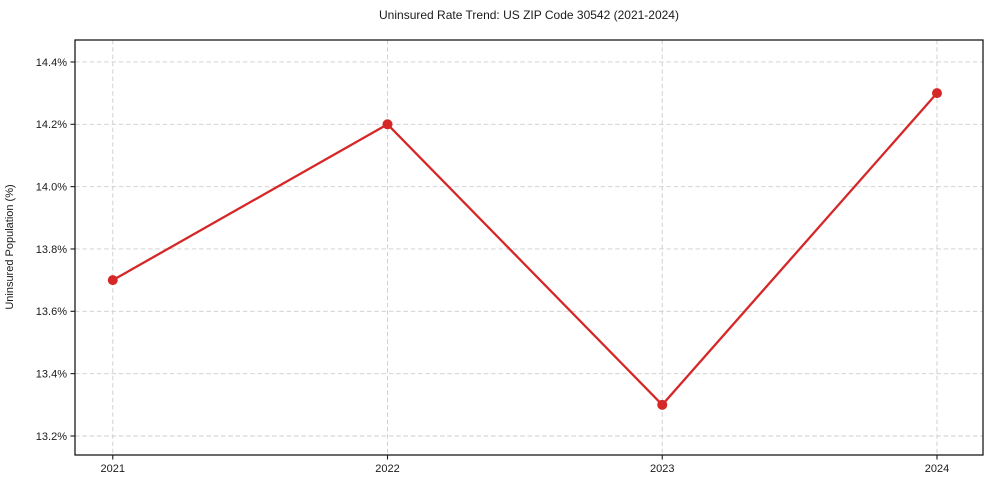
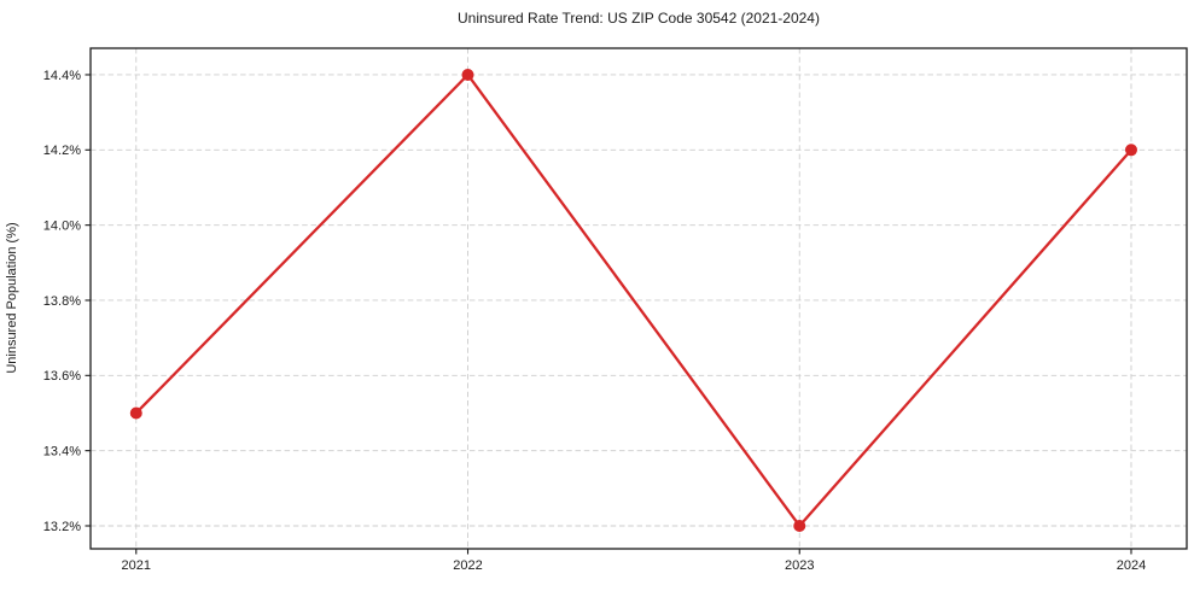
2021: 13.7% -> 13.5%
2022: 14.2% -> 14.4%
2023: 13.3% -> 13.2%
2024: 14.3% -> 14.2%
